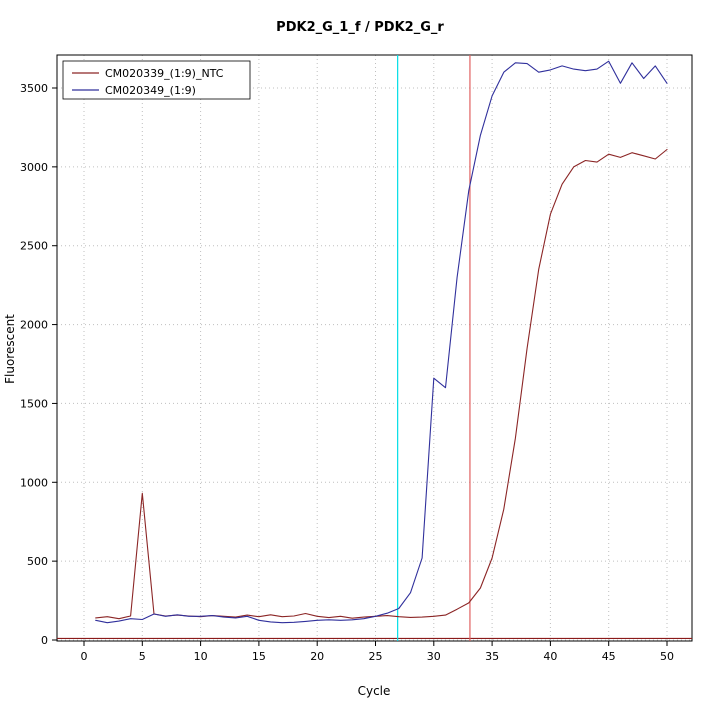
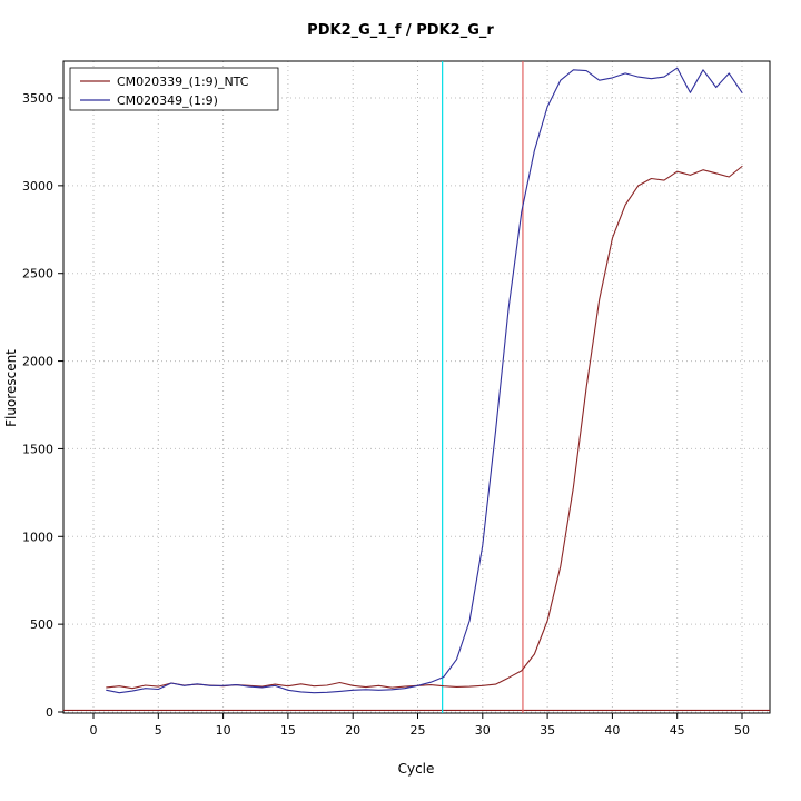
CM020339_(1:9)_NTC/5: 930 -> 140
CM020349_(1:9)/30: 1660 -> 950
